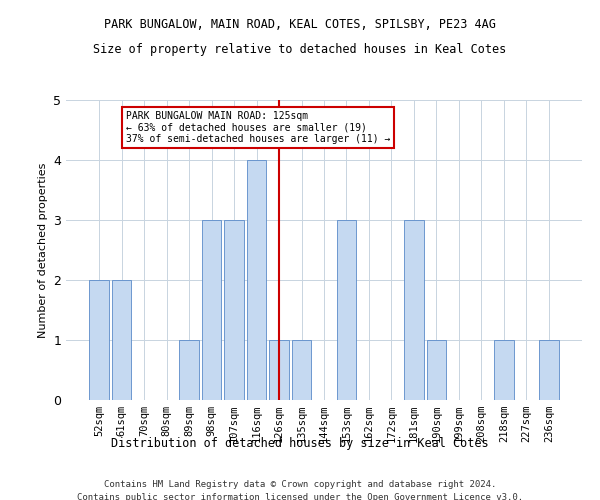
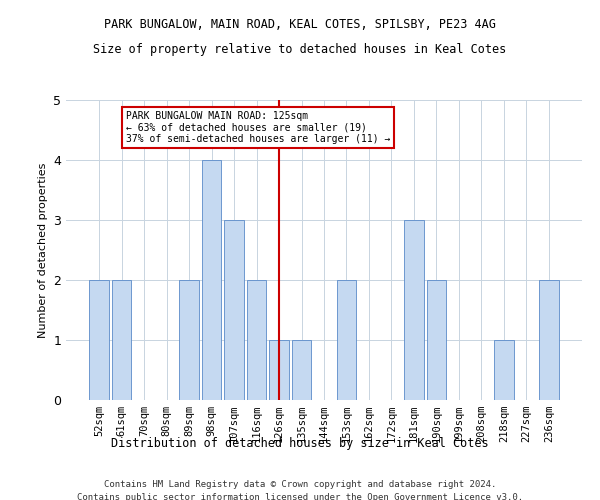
89sqm: 1 -> 2
98sqm: 3 -> 4
116sqm: 4 -> 2
153sqm: 3 -> 2
190sqm: 1 -> 2
236sqm: 1 -> 2
